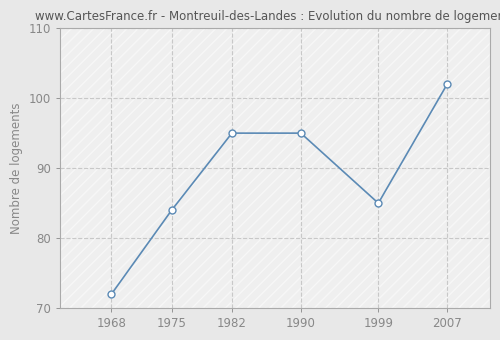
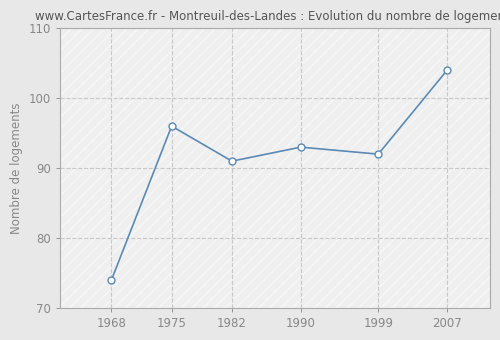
1968: 72 -> 74
1975: 84 -> 96
1982: 95 -> 91
1990: 95 -> 93
1999: 85 -> 92
2007: 102 -> 104
